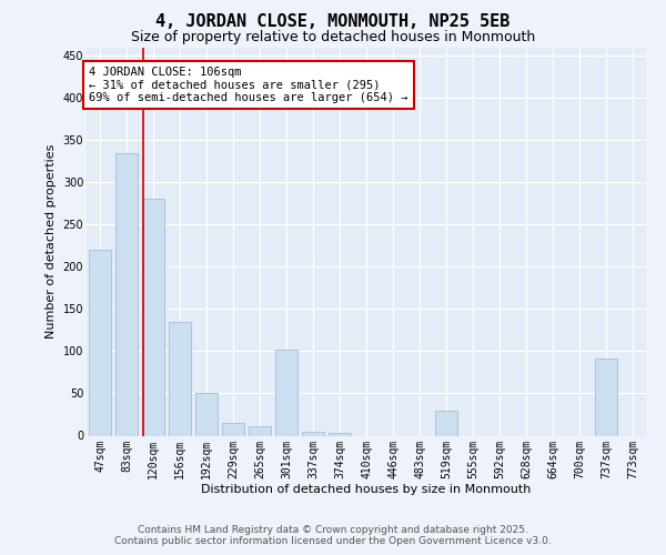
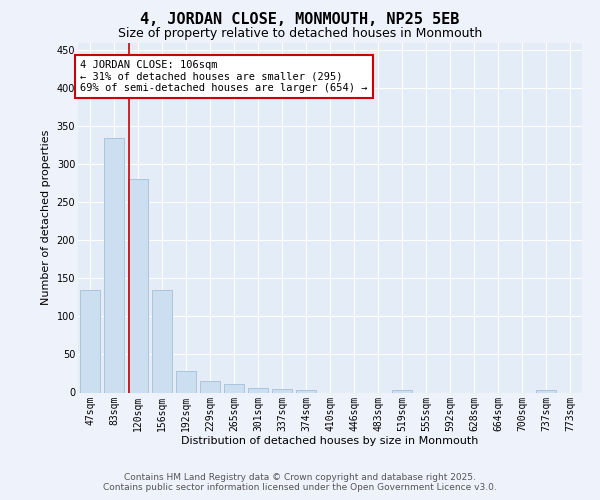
47sqm: 220 -> 135
192sqm: 50 -> 28
301sqm: 102 -> 6
519sqm: 30 -> 3
737sqm: 92 -> 3
